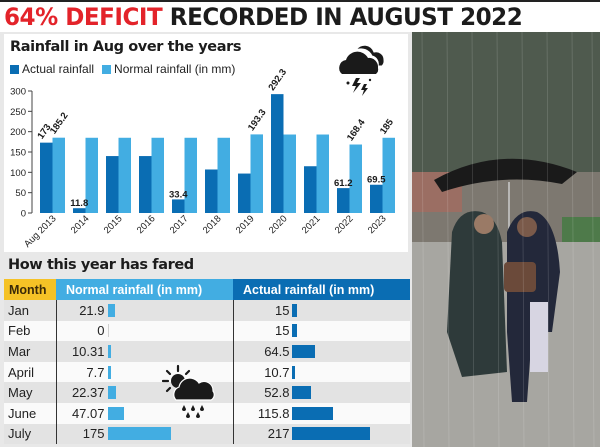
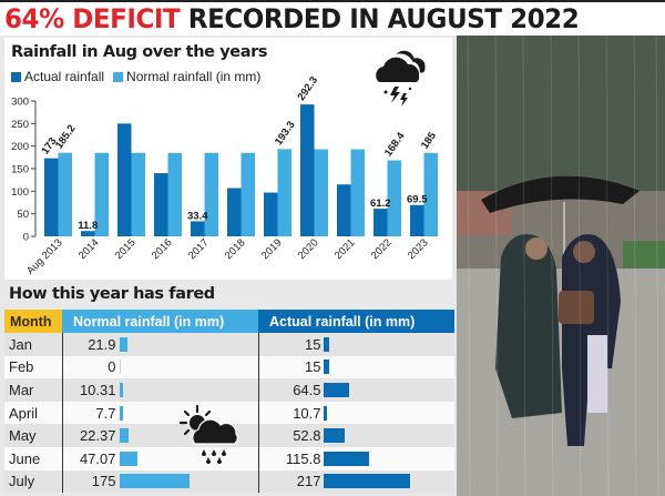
Actual rainfall/2015: 140 -> 250
